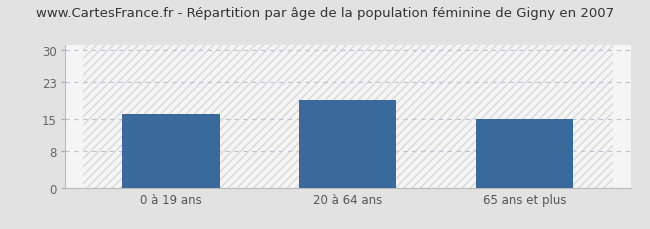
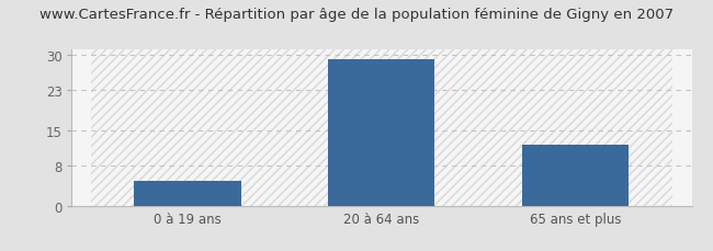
0 à 19 ans: 16 -> 5
20 à 64 ans: 19 -> 29
65 ans et plus: 15 -> 12
